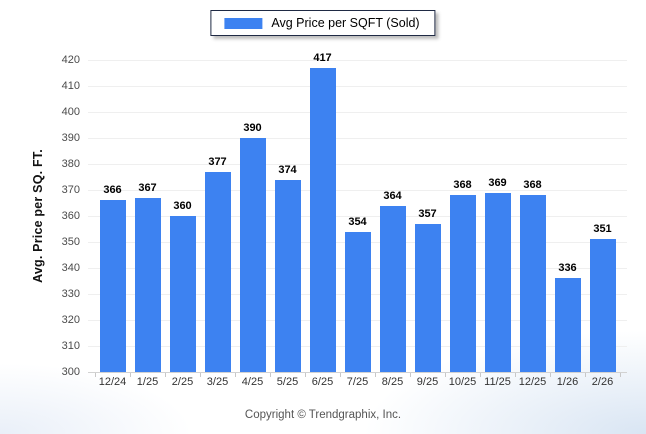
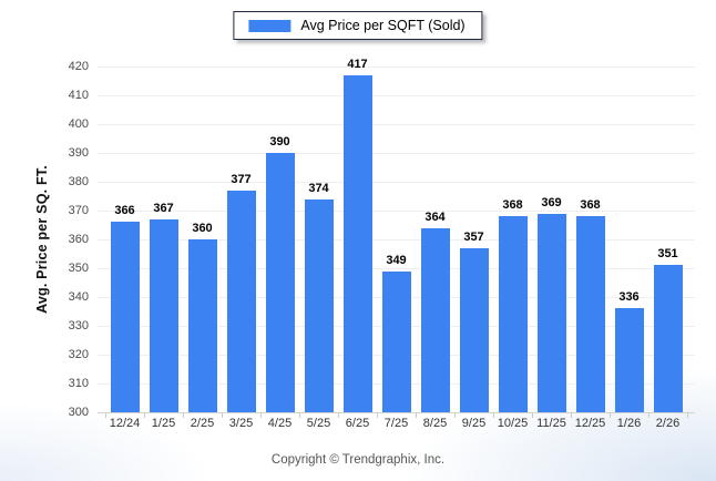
7/25: 354 -> 349
